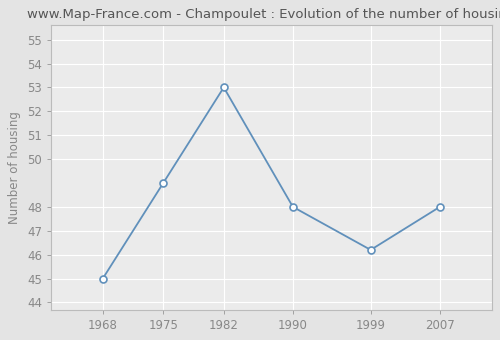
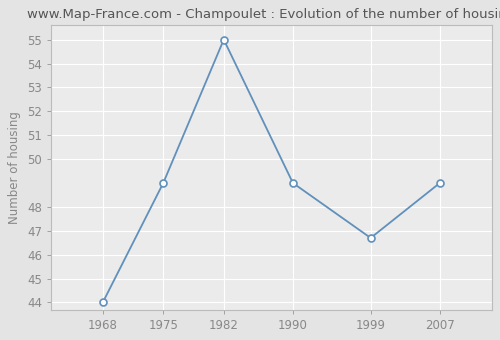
1968: 45.0 -> 44.0
1982: 53.0 -> 55.0
1990: 48.0 -> 49.0
1999: 46.2 -> 46.7
2007: 48.0 -> 49.0
